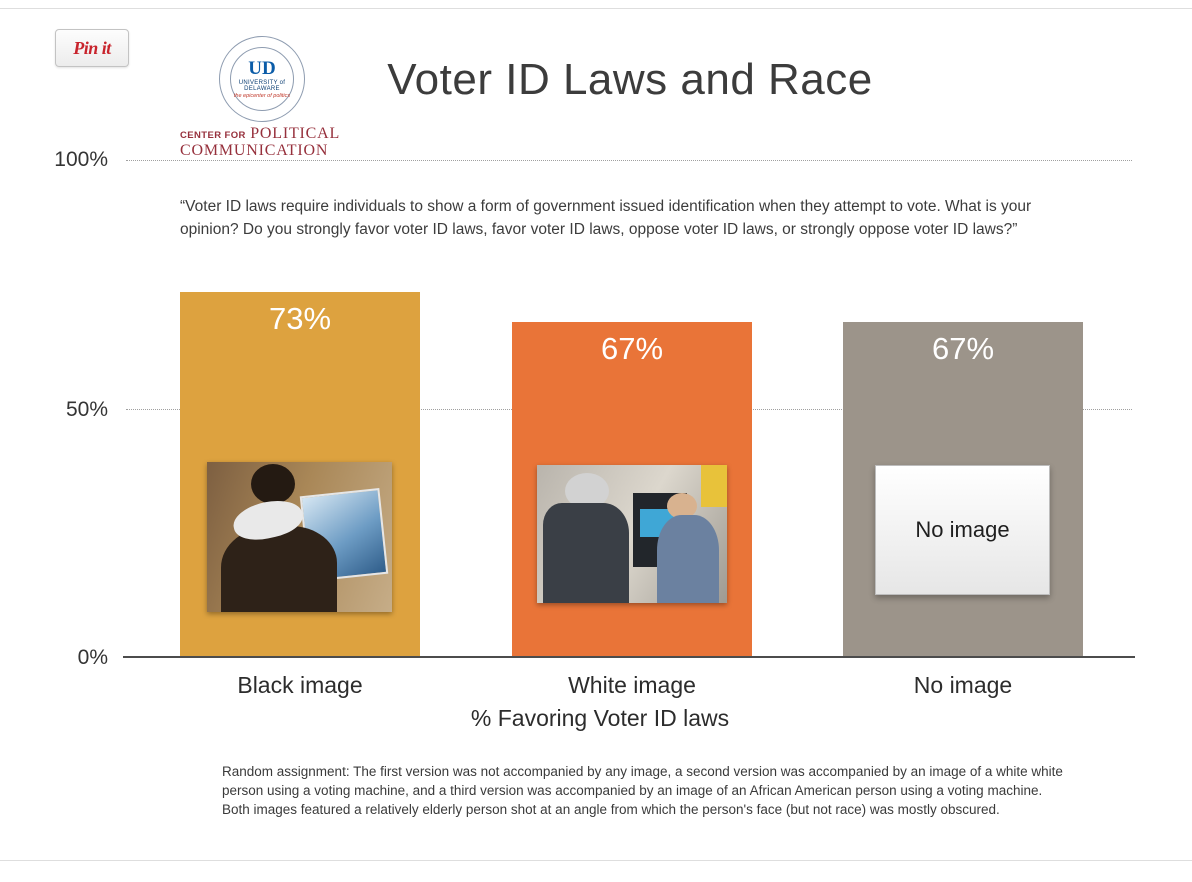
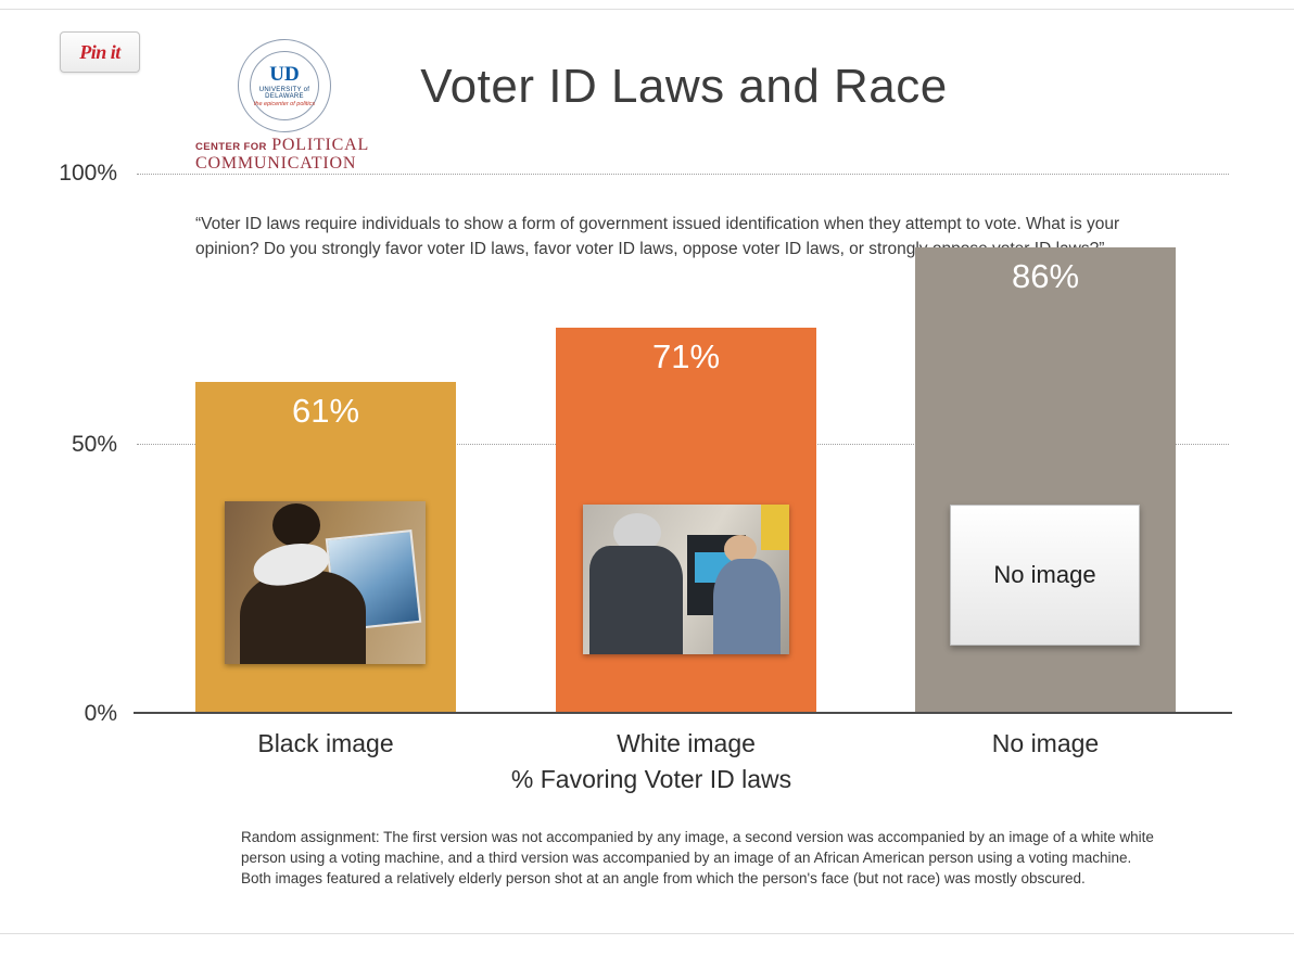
Black image: 73% -> 61%
White image: 67% -> 71%
No image: 67% -> 86%
